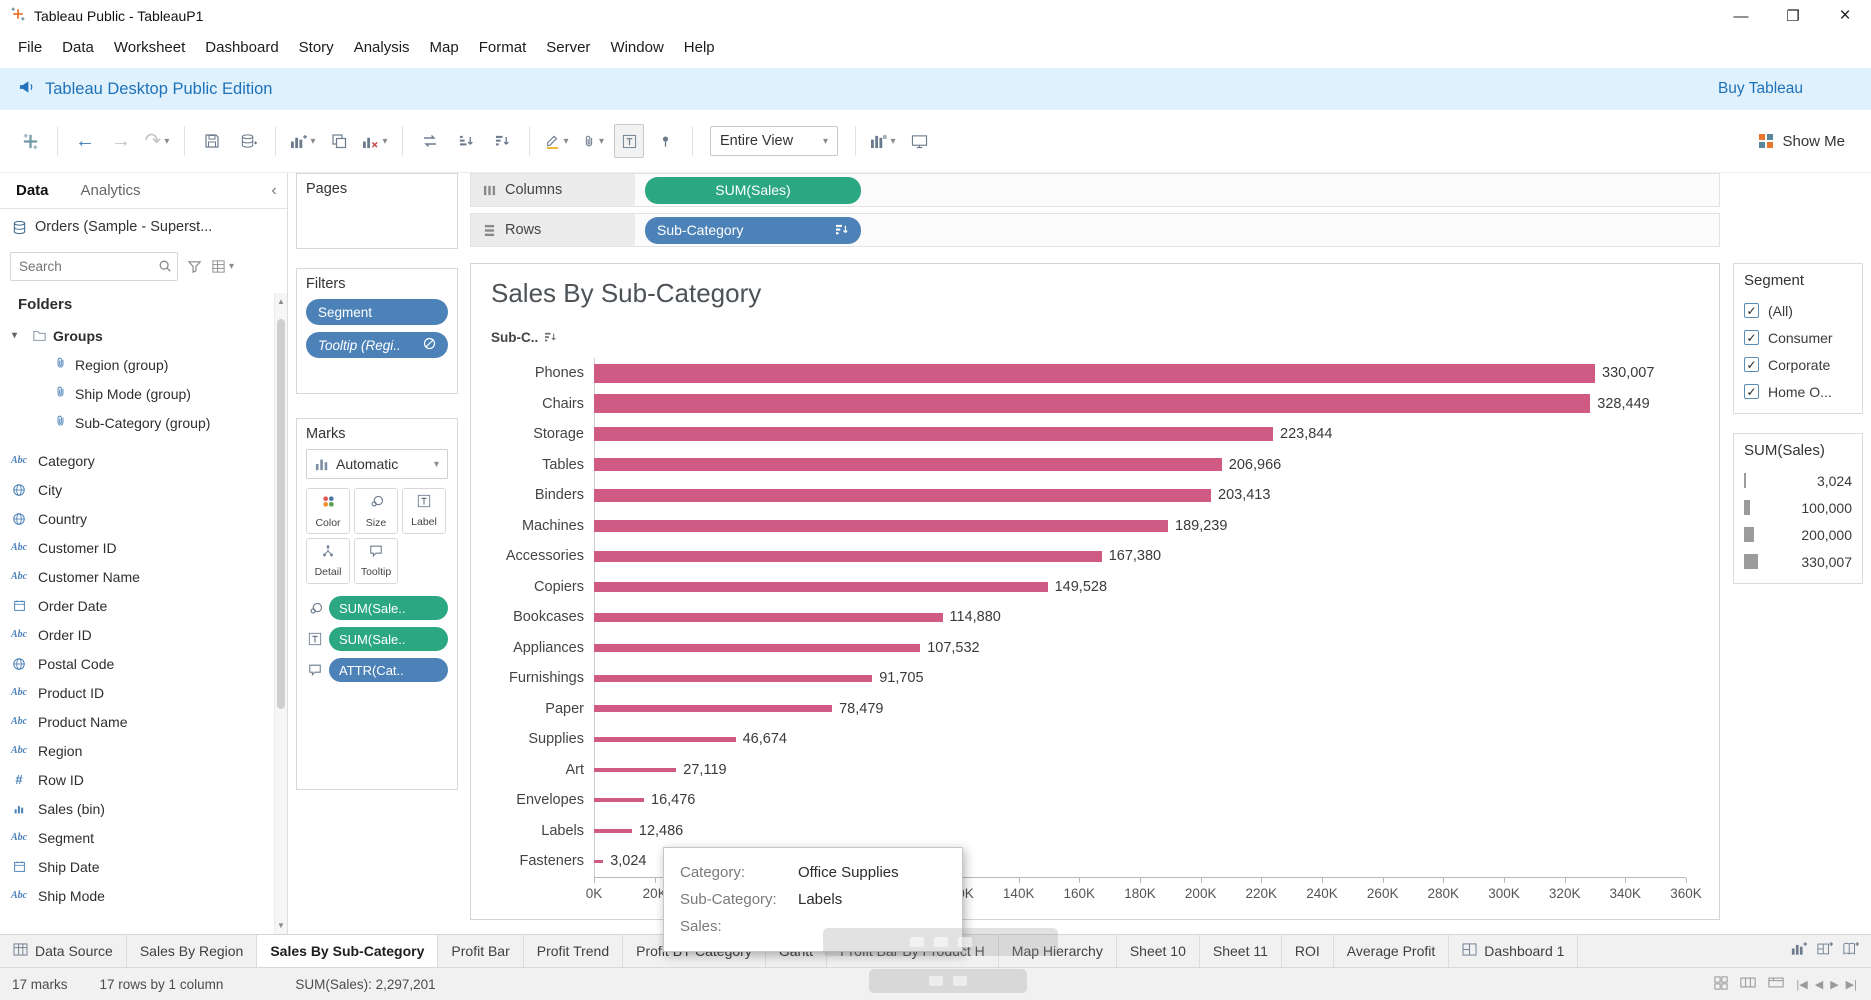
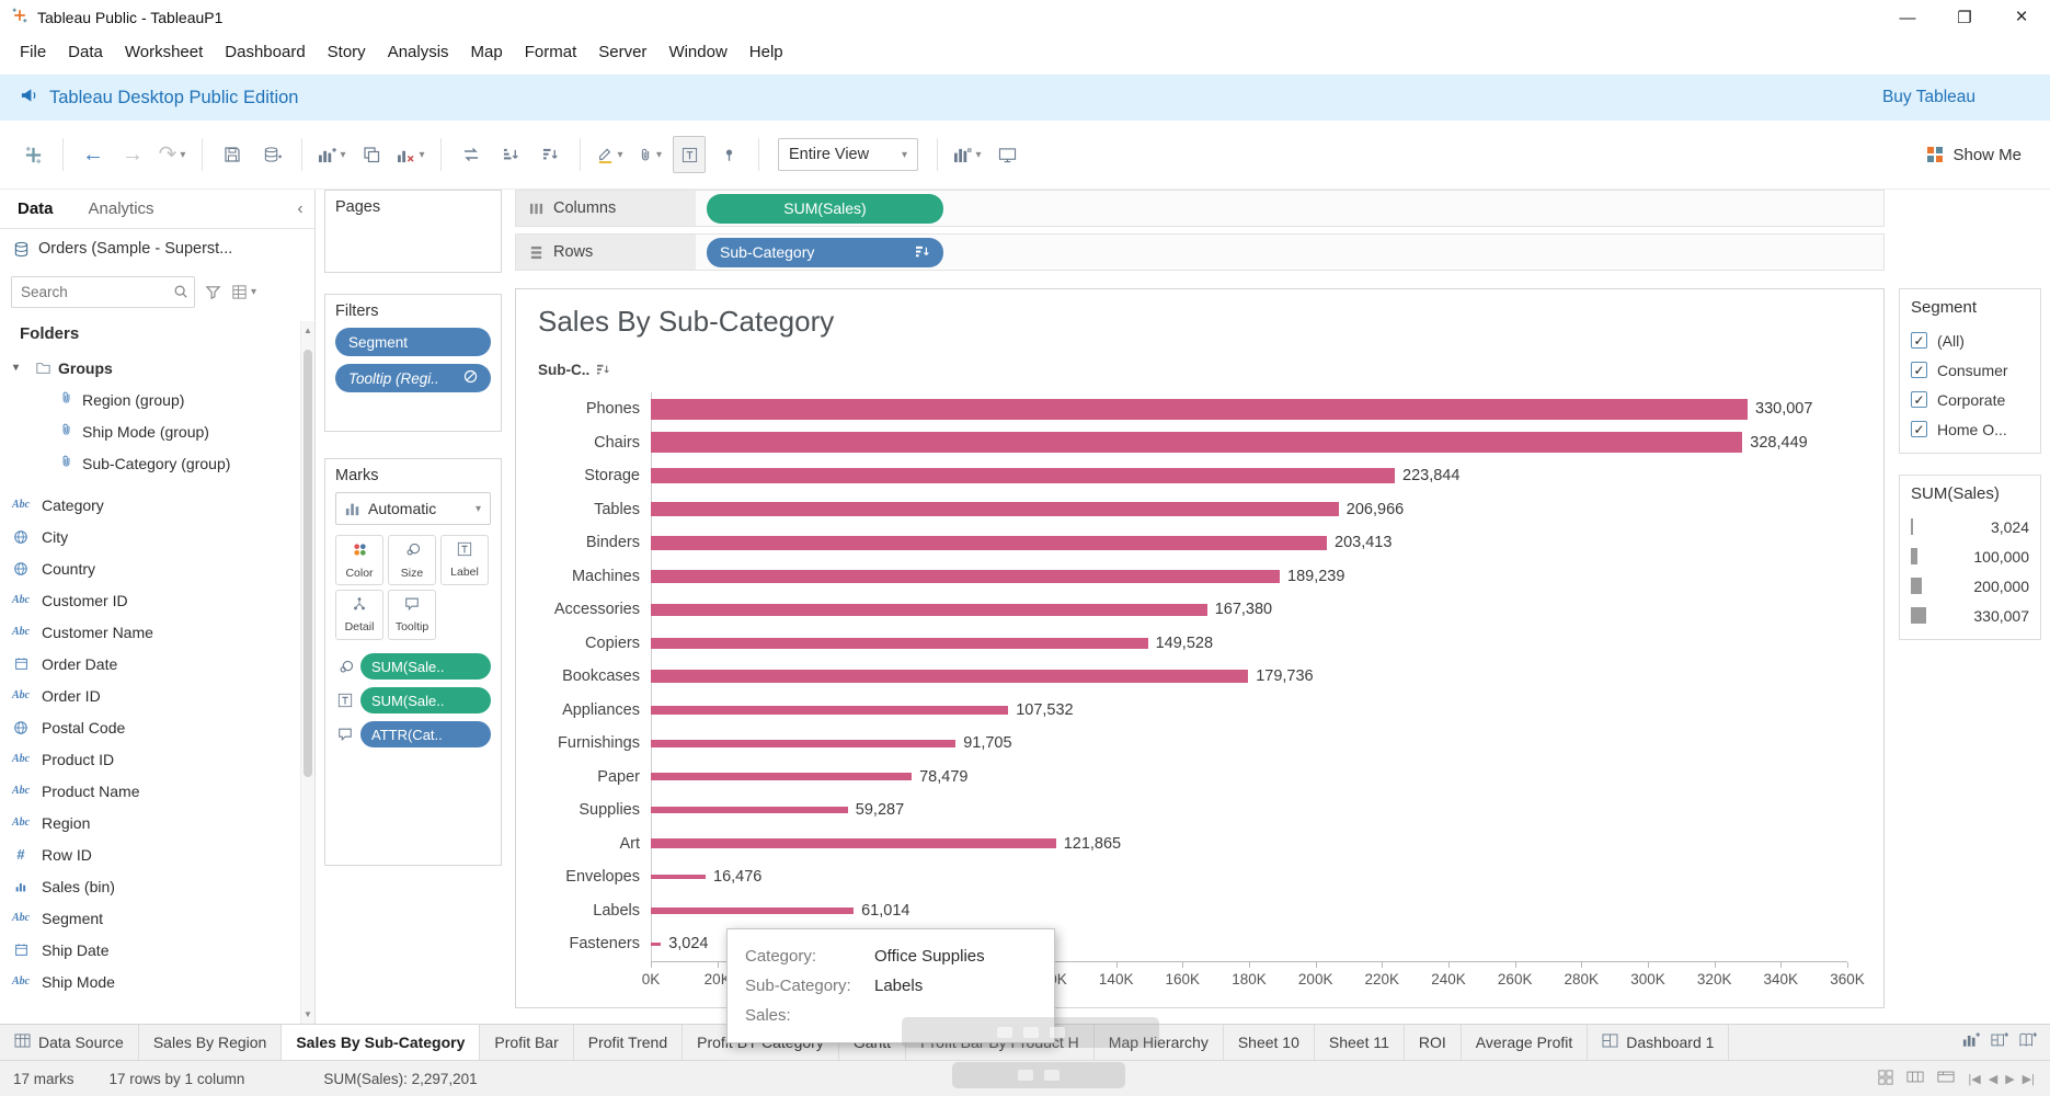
Bookcases: 114,880 -> 179,736
Supplies: 46,674 -> 59,287
Art: 27,119 -> 121,865
Labels: 12,486 -> 61,014
